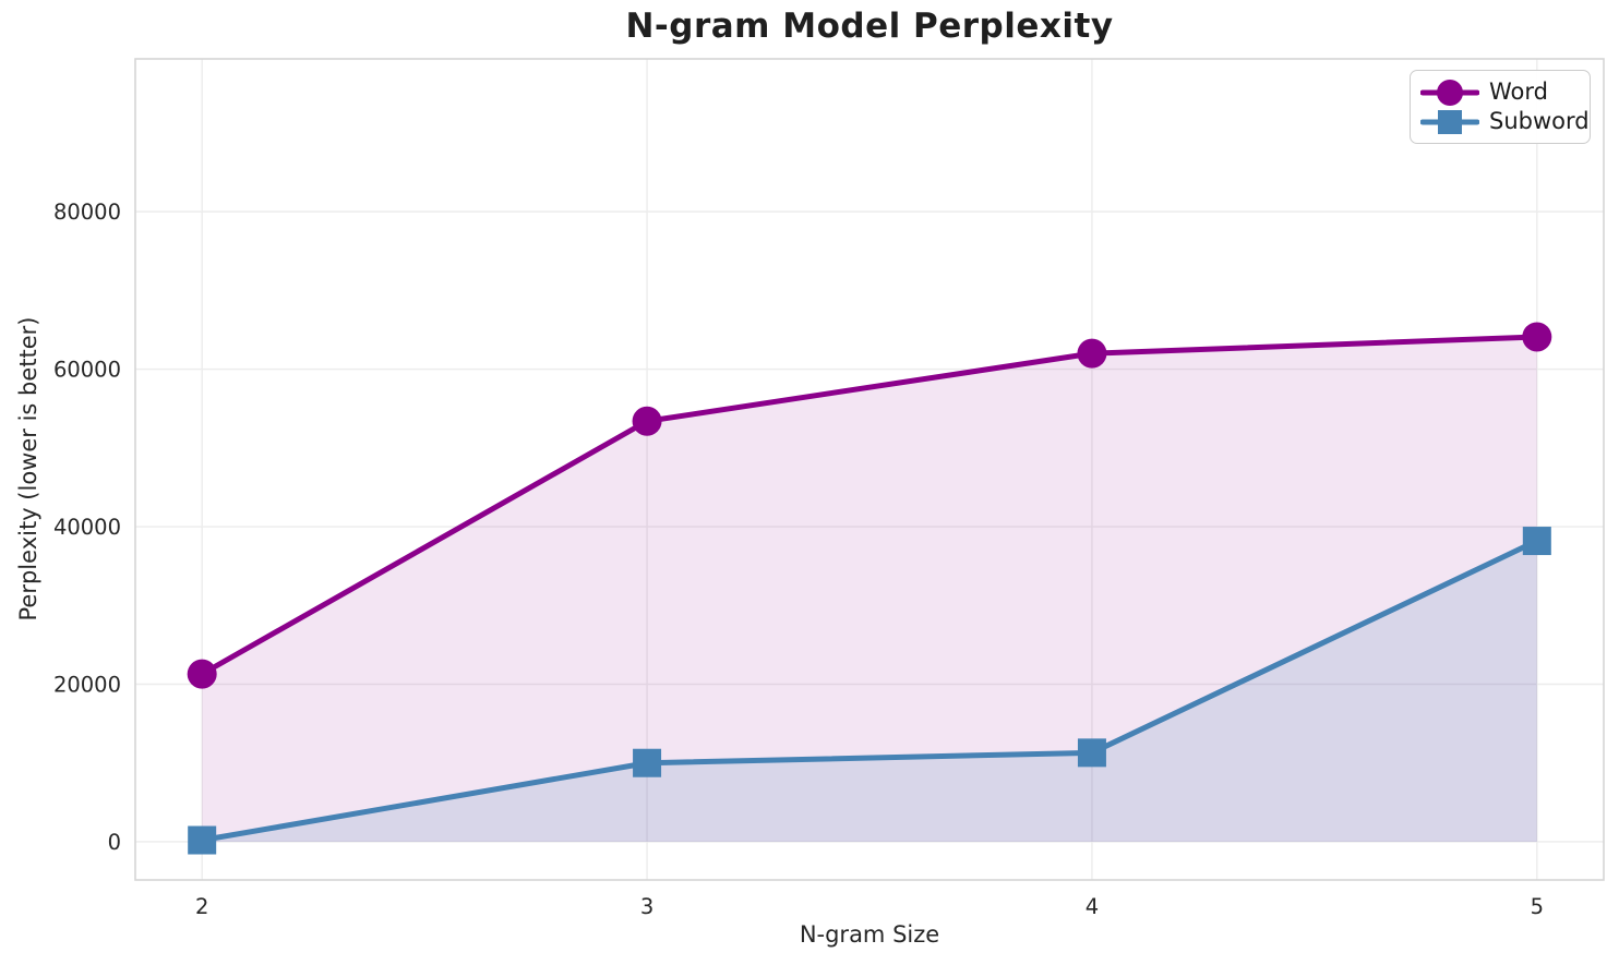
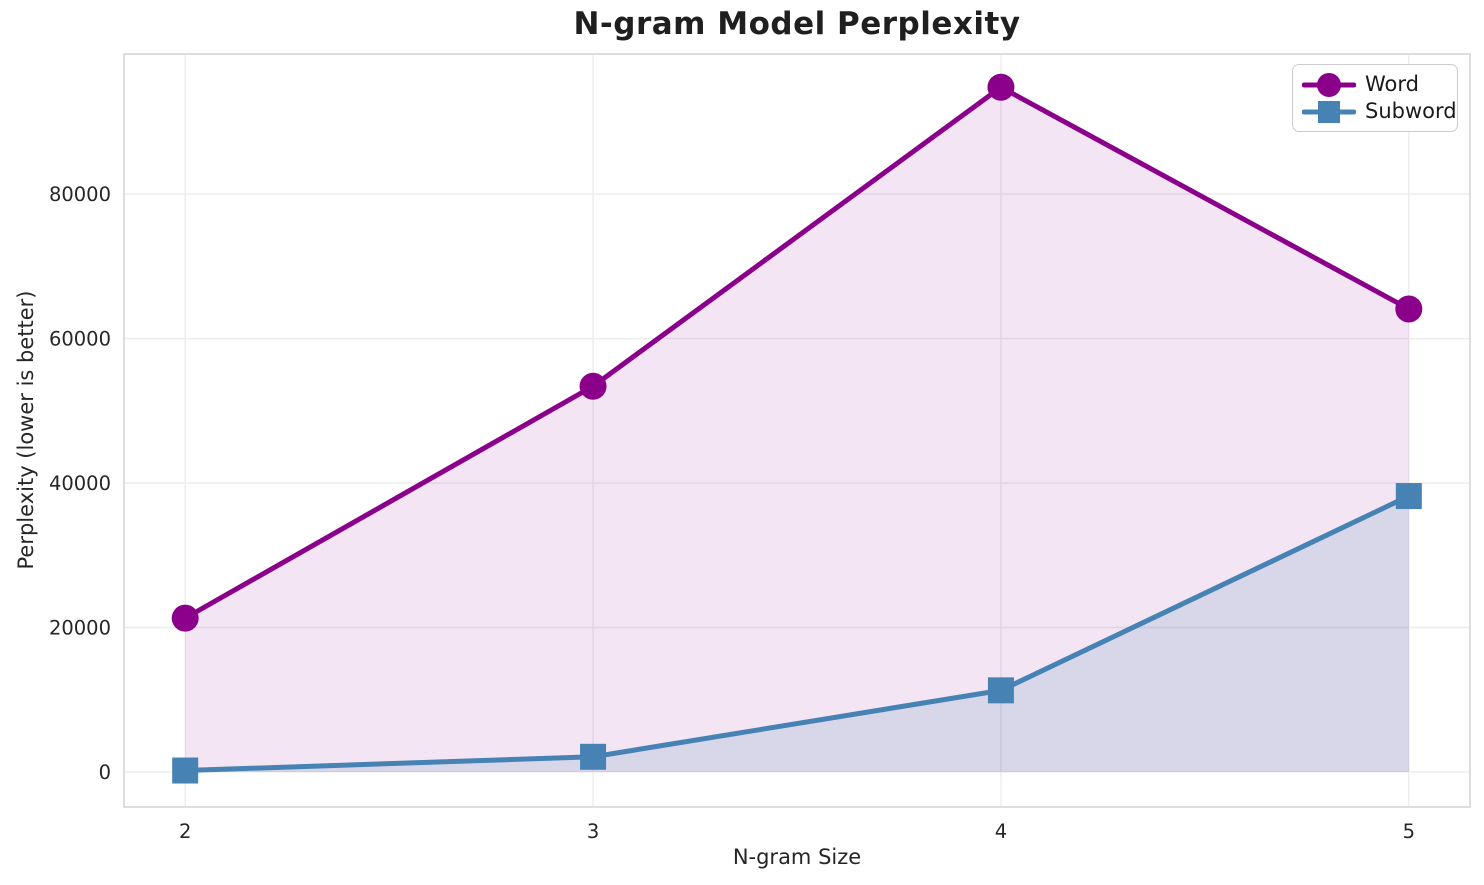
Subword/3: 10000 -> 2000
Word/4: 62000 -> 95000
